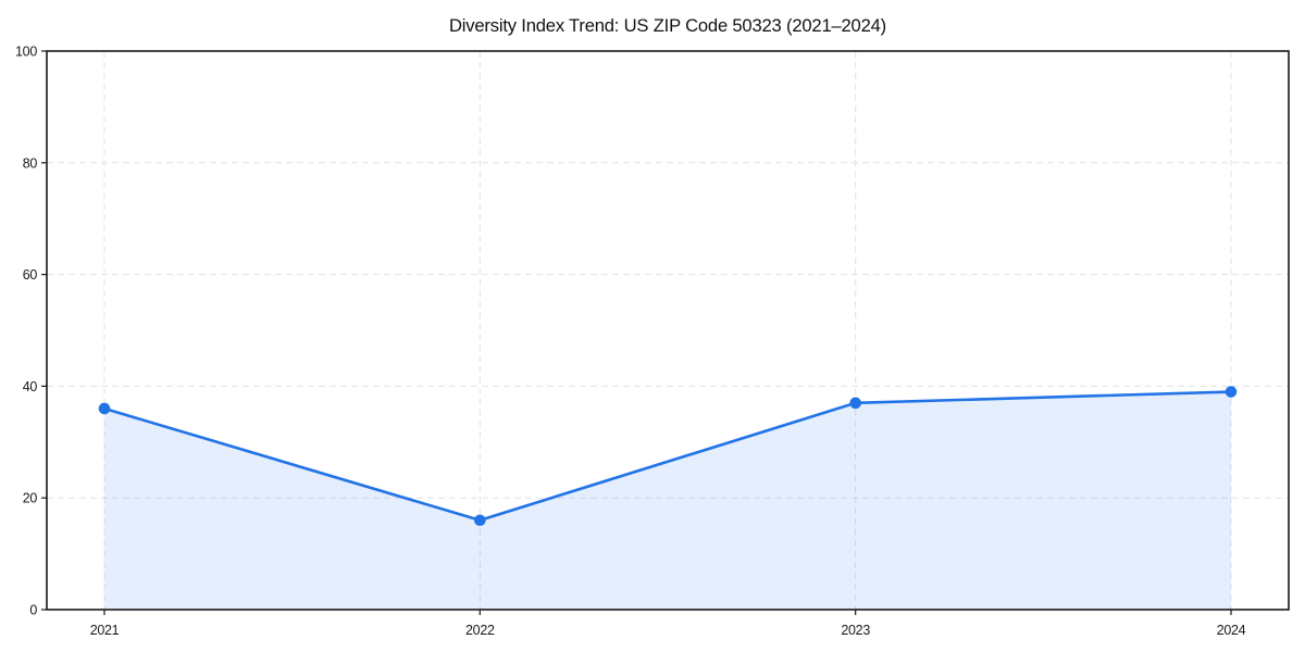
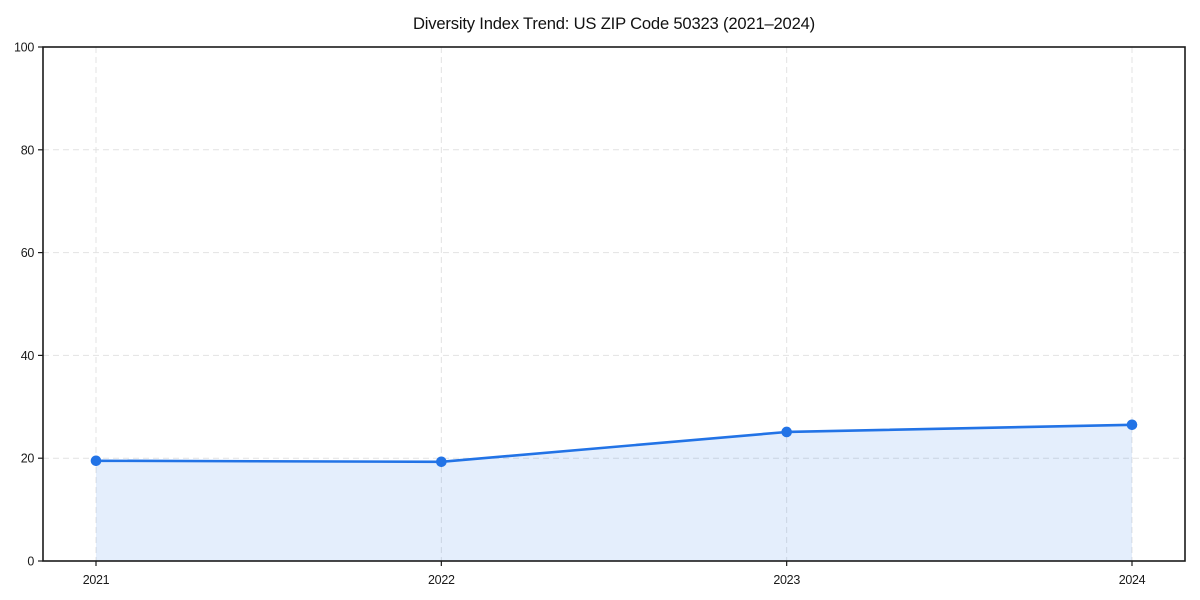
2021: 36 -> 20
2022: 16 -> 19
2023: 37 -> 25
2024: 39 -> 26
